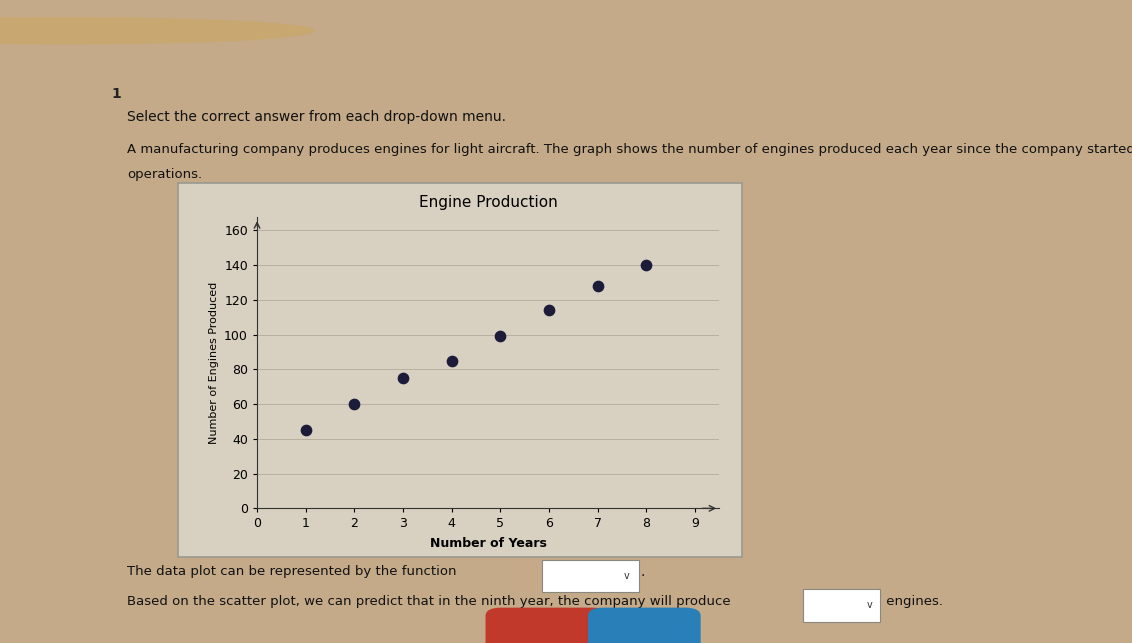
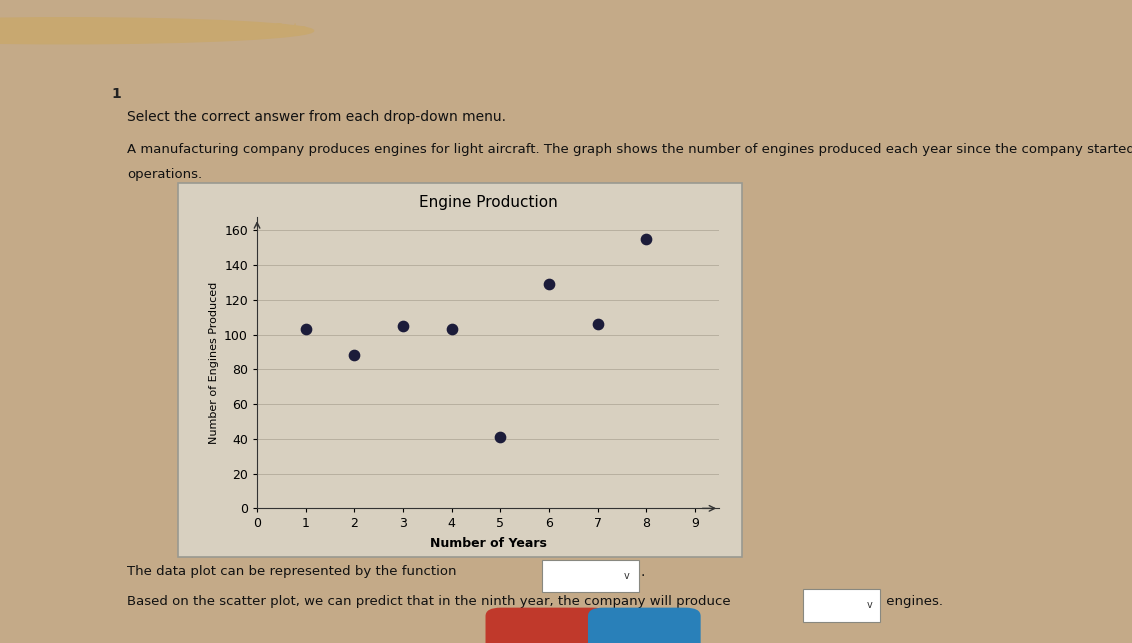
1: 45 -> 103
2: 60 -> 88
3: 75 -> 105
4: 85 -> 103
5: 99 -> 41
6: 114 -> 129
7: 128 -> 106
8: 140 -> 155
